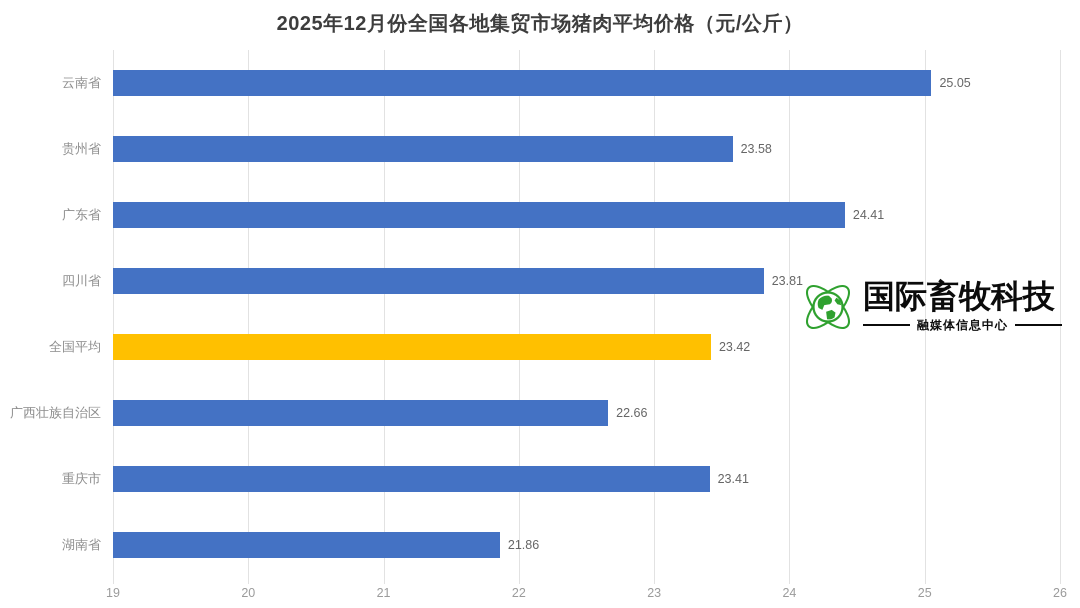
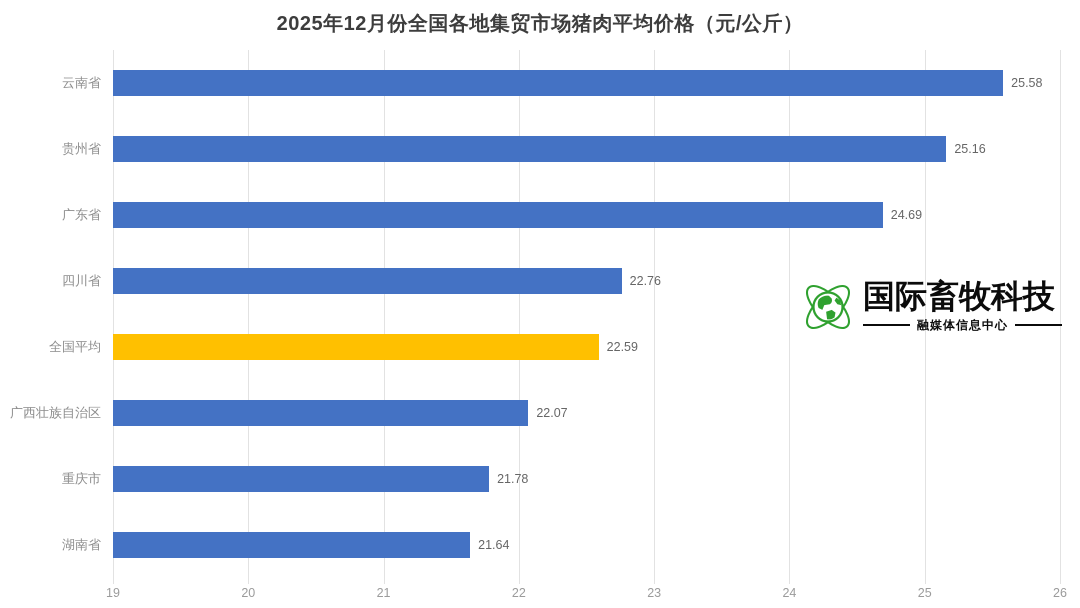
云南省: 25.05 -> 25.58
贵州省: 23.58 -> 25.16
广东省: 24.41 -> 24.69
四川省: 23.81 -> 22.76
全国平均: 23.42 -> 22.59
广西壮族自治区: 22.66 -> 22.07
重庆市: 23.41 -> 21.78
湖南省: 21.86 -> 21.64
